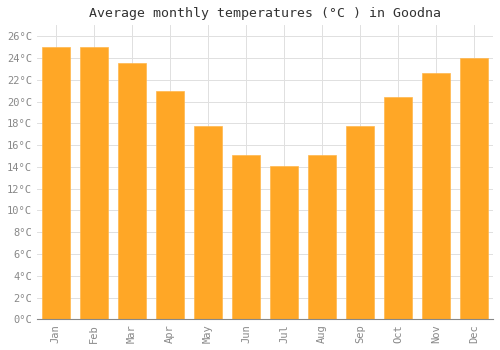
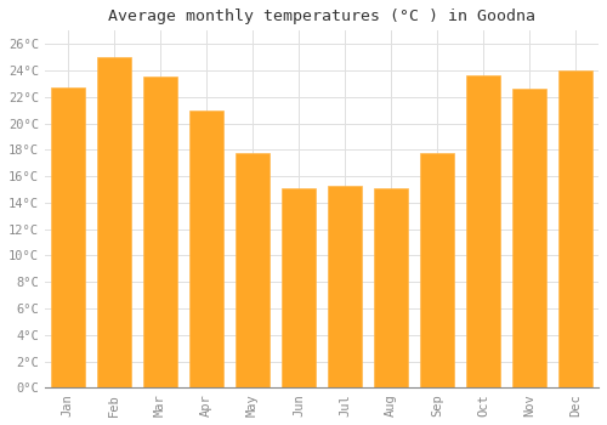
Jan: 25.0°C -> 22.7°C
Jul: 14.1°C -> 15.3°C
Oct: 20.4°C -> 23.6°C
